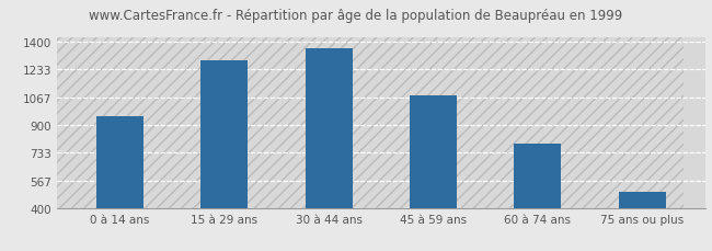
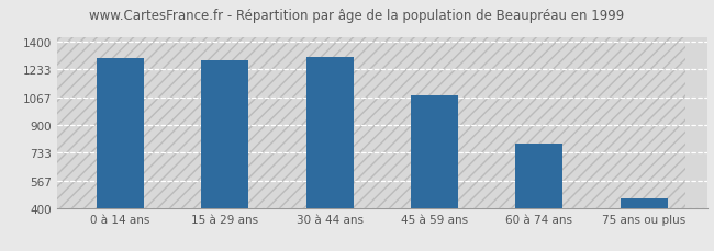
0 à 14 ans: 950 -> 1300
30 à 44 ans: 1360 -> 1310
75 ans ou plus: 500 -> 460
